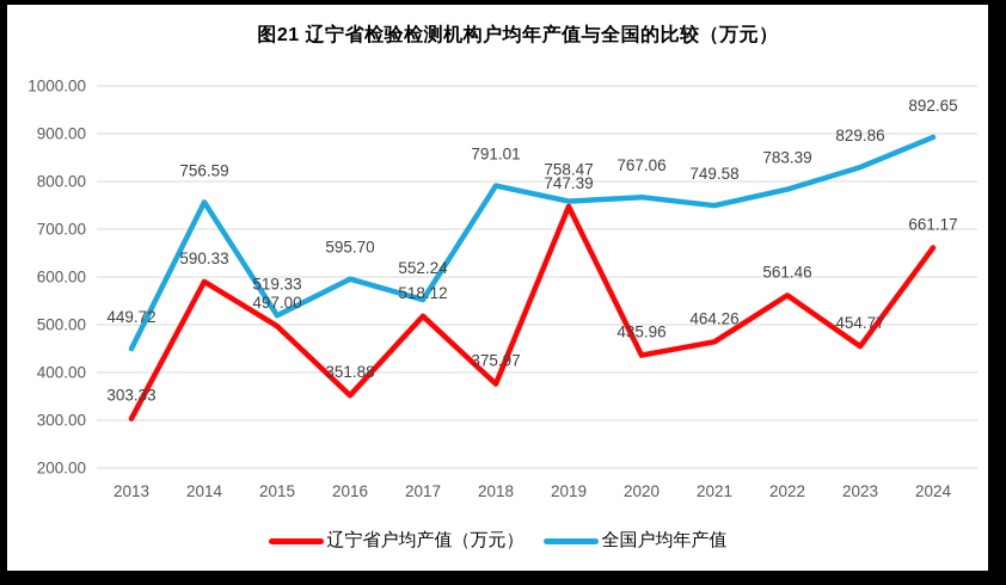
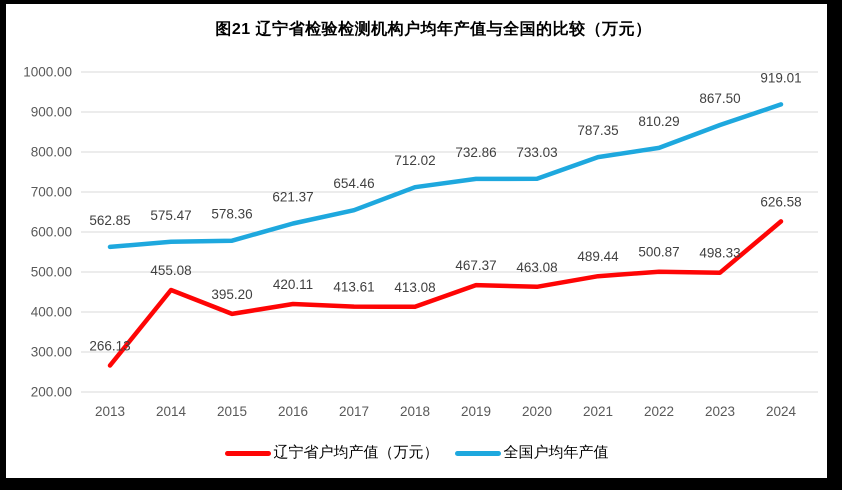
辽宁省户均产值（万元）/2013: 303.33 -> 266.13
全国户均年产值/2013: 449.72 -> 562.85
辽宁省户均产值（万元）/2014: 590.33 -> 455.08
全国户均年产值/2014: 756.59 -> 575.47
辽宁省户均产值（万元）/2015: 497.00 -> 395.20
全国户均年产值/2015: 519.33 -> 578.36
辽宁省户均产值（万元）/2016: 351.88 -> 420.11
全国户均年产值/2016: 595.70 -> 621.37
辽宁省户均产值（万元）/2017: 518.12 -> 413.61
全国户均年产值/2017: 552.24 -> 654.46
辽宁省户均产值（万元）/2018: 375.97 -> 413.08
全国户均年产值/2018: 791.01 -> 712.02
辽宁省户均产值（万元）/2019: 747.39 -> 467.37
全国户均年产值/2019: 758.47 -> 732.86
辽宁省户均产值（万元）/2020: 435.96 -> 463.08
全国户均年产值/2020: 767.06 -> 733.03
辽宁省户均产值（万元）/2021: 464.26 -> 489.44
全国户均年产值/2021: 749.58 -> 787.35
辽宁省户均产值（万元）/2022: 561.46 -> 500.87
全国户均年产值/2022: 783.39 -> 810.29
辽宁省户均产值（万元）/2023: 454.77 -> 498.33
全国户均年产值/2023: 829.86 -> 867.50
辽宁省户均产值（万元）/2024: 661.17 -> 626.58
全国户均年产值/2024: 892.65 -> 919.01
